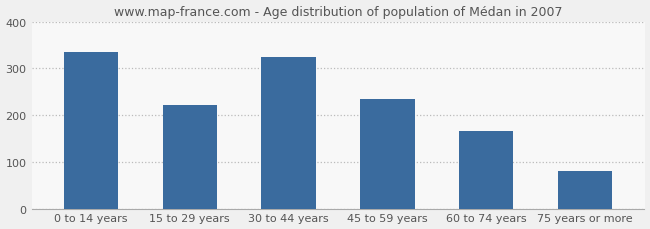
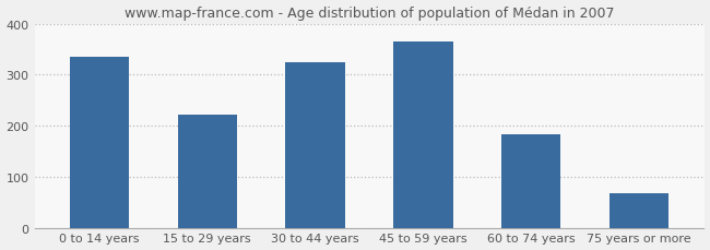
45 to 59 years: 235 -> 365
60 to 74 years: 165 -> 182
75 years or more: 80 -> 68
